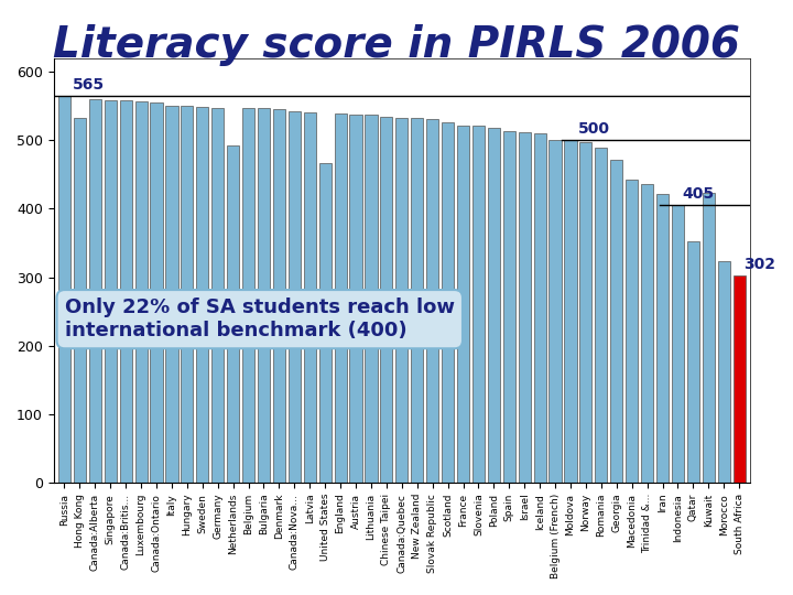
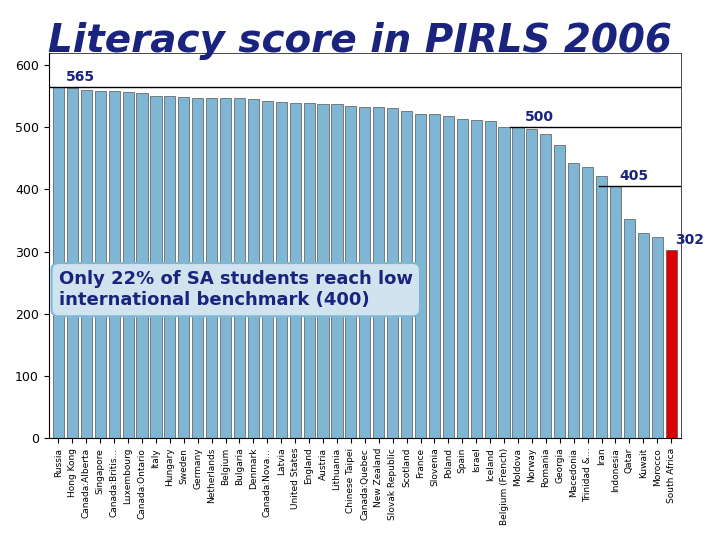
Hong Kong: 532 -> 564
Netherlands: 492 -> 547
United States: 466 -> 540
Kuwait: 424 -> 330
